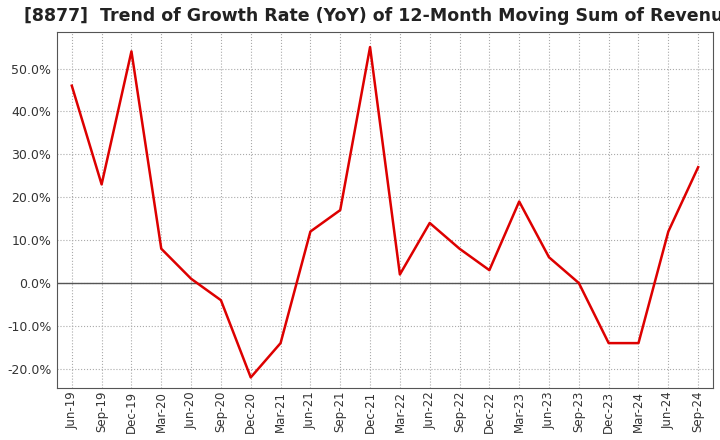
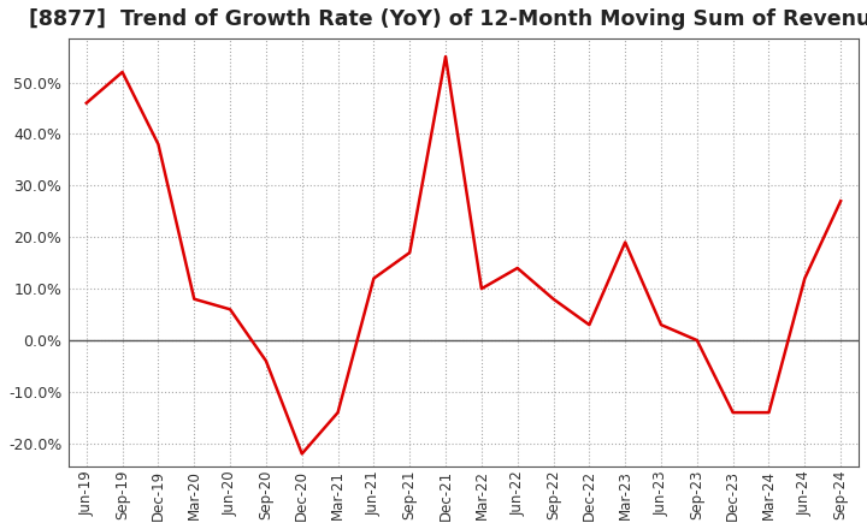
Sep-19: 23% -> 52%
Dec-19: 54% -> 38%
Jun-20: 1% -> 6%
Mar-22: 2% -> 10%
Jun-23: 6% -> 3%
